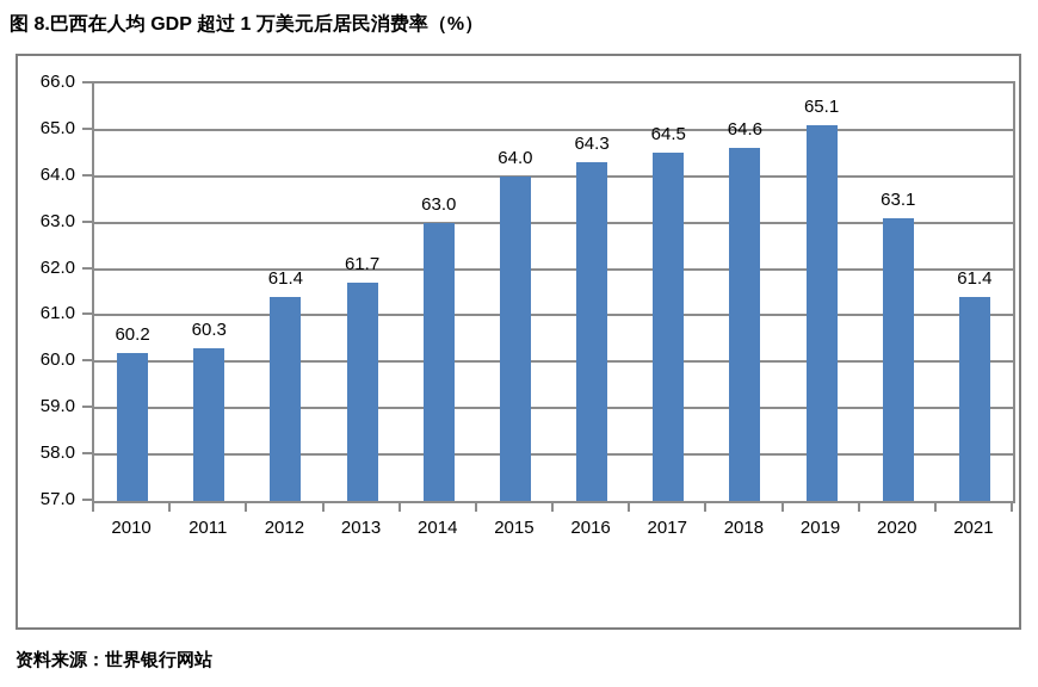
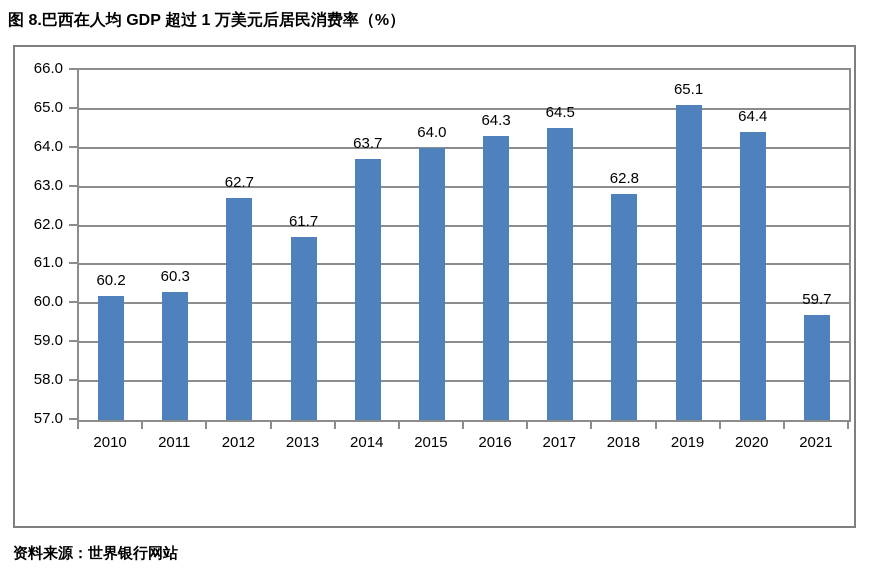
2012: 61.4 -> 62.7
2014: 63.0 -> 63.7
2018: 64.6 -> 62.8
2020: 63.1 -> 64.4
2021: 61.4 -> 59.7
